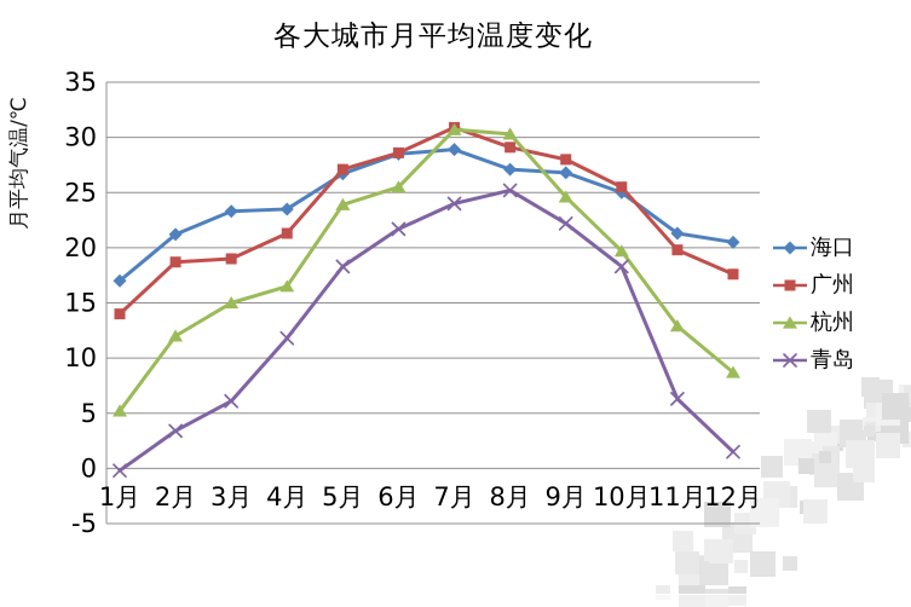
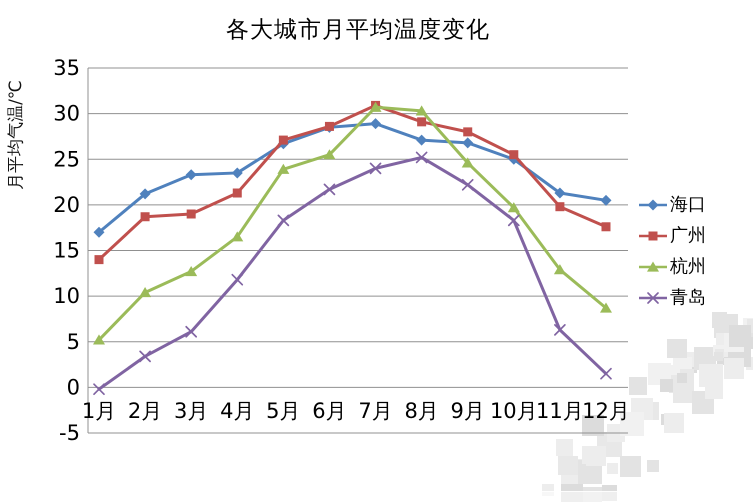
杭州/2月: 12 -> 10
杭州/3月: 15 -> 13
